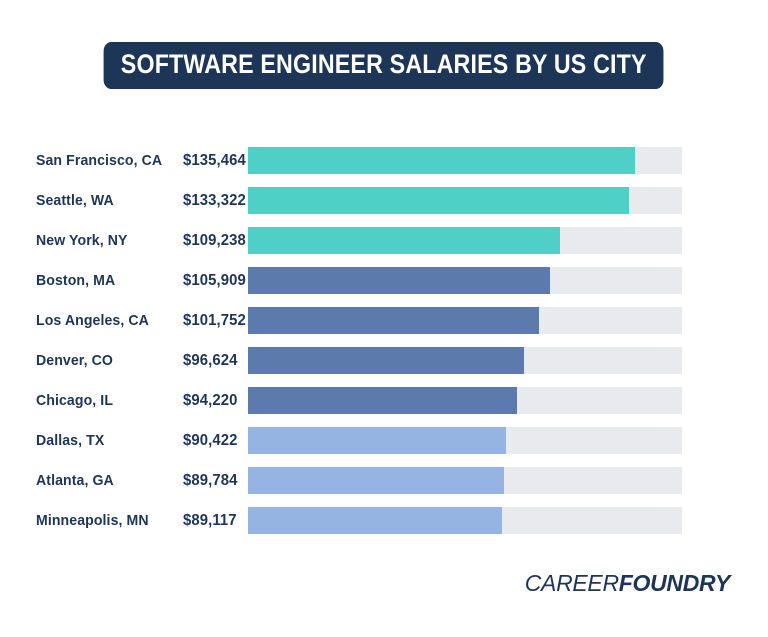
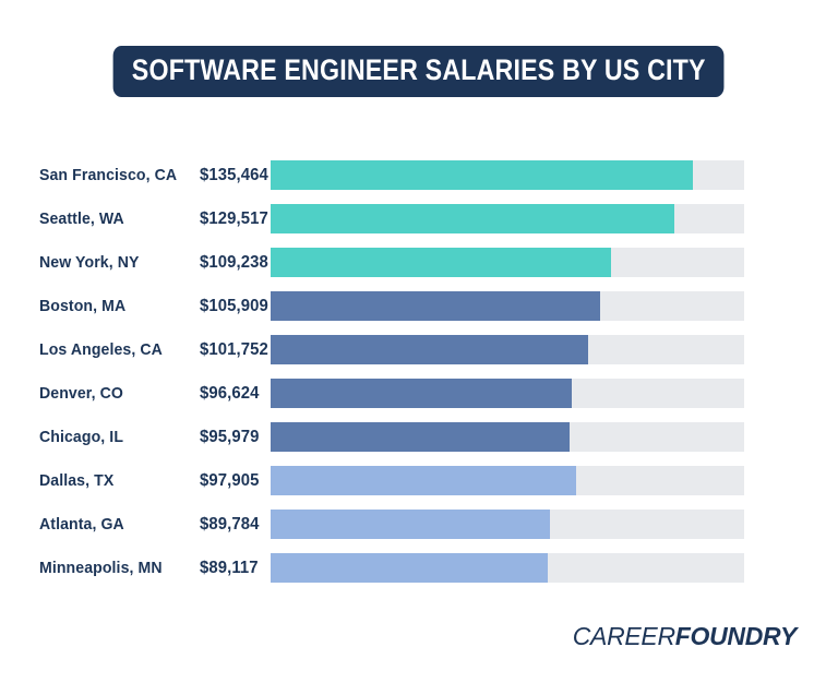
Seattle, WA: $133,322 -> $129,517
Chicago, IL: $94,220 -> $95,979
Dallas, TX: $90,422 -> $97,905
